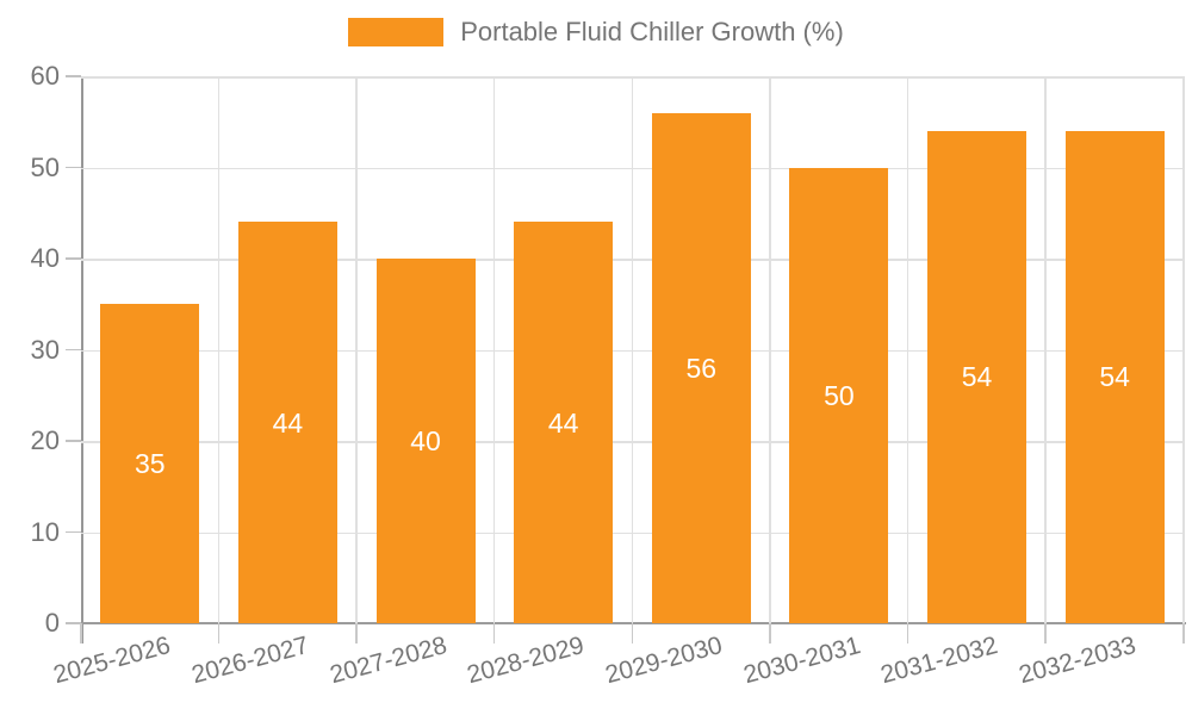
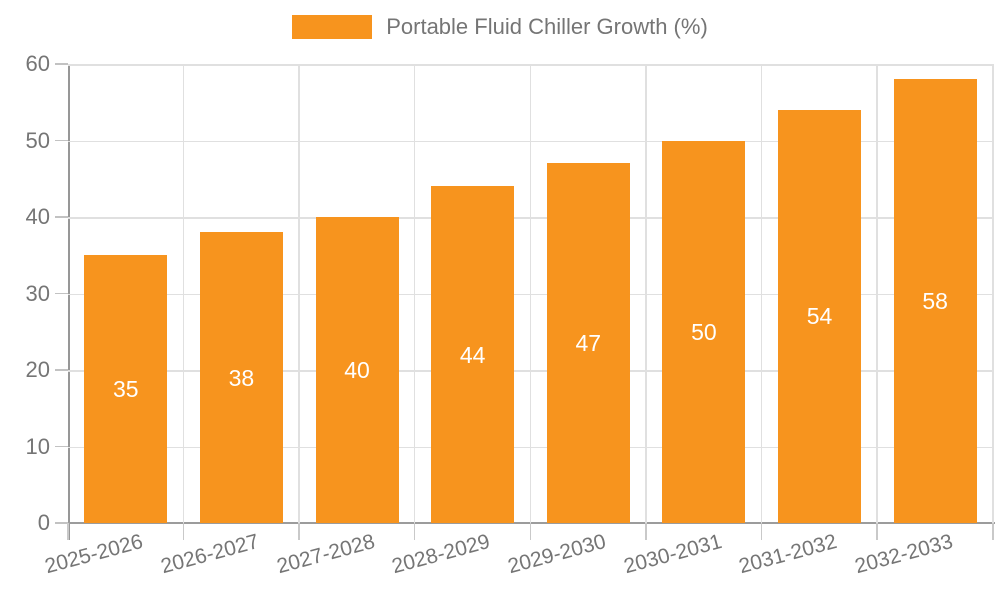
2026-2027: 44 -> 38
2029-2030: 56 -> 47
2032-2033: 54 -> 58
